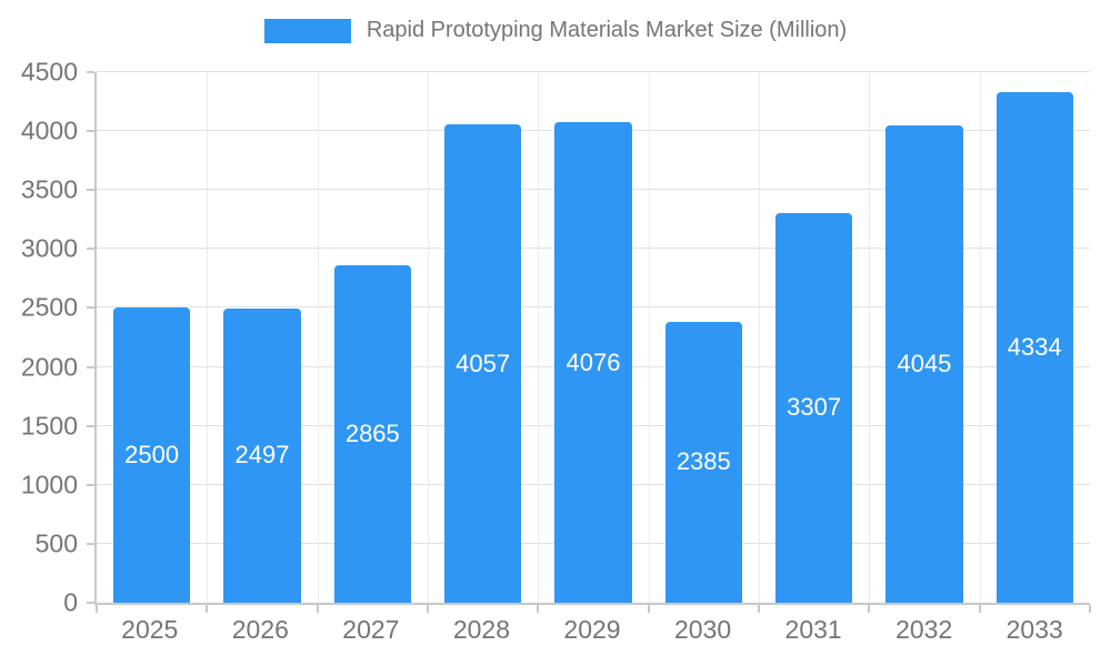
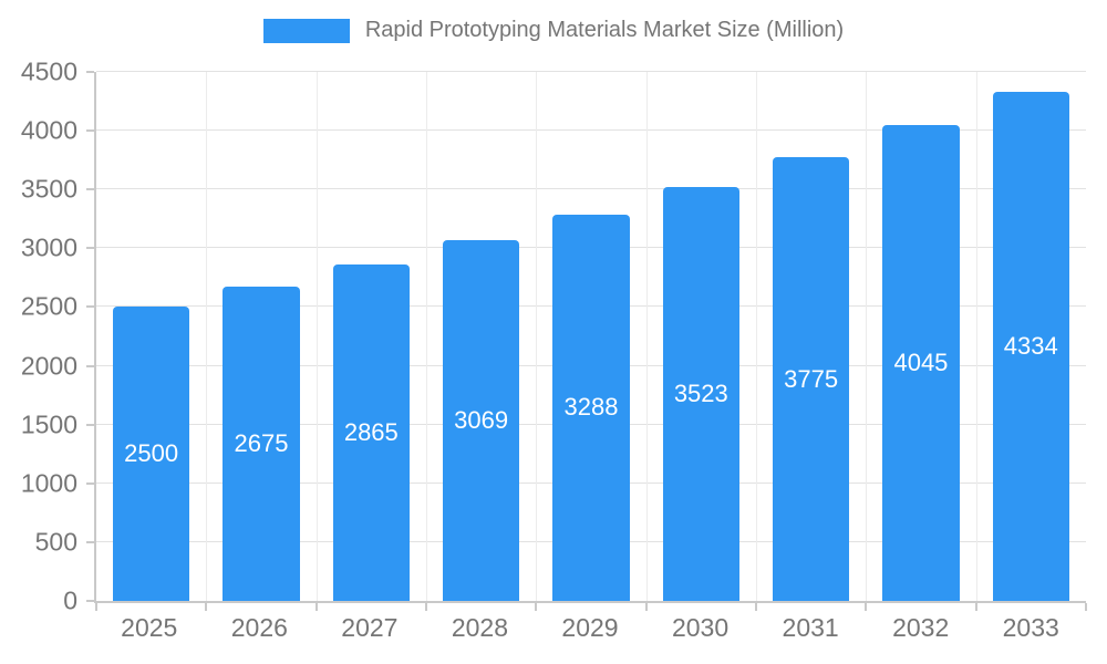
2026: 2497 -> 2675
2028: 4057 -> 3069
2029: 4076 -> 3288
2030: 2385 -> 3523
2031: 3307 -> 3775
